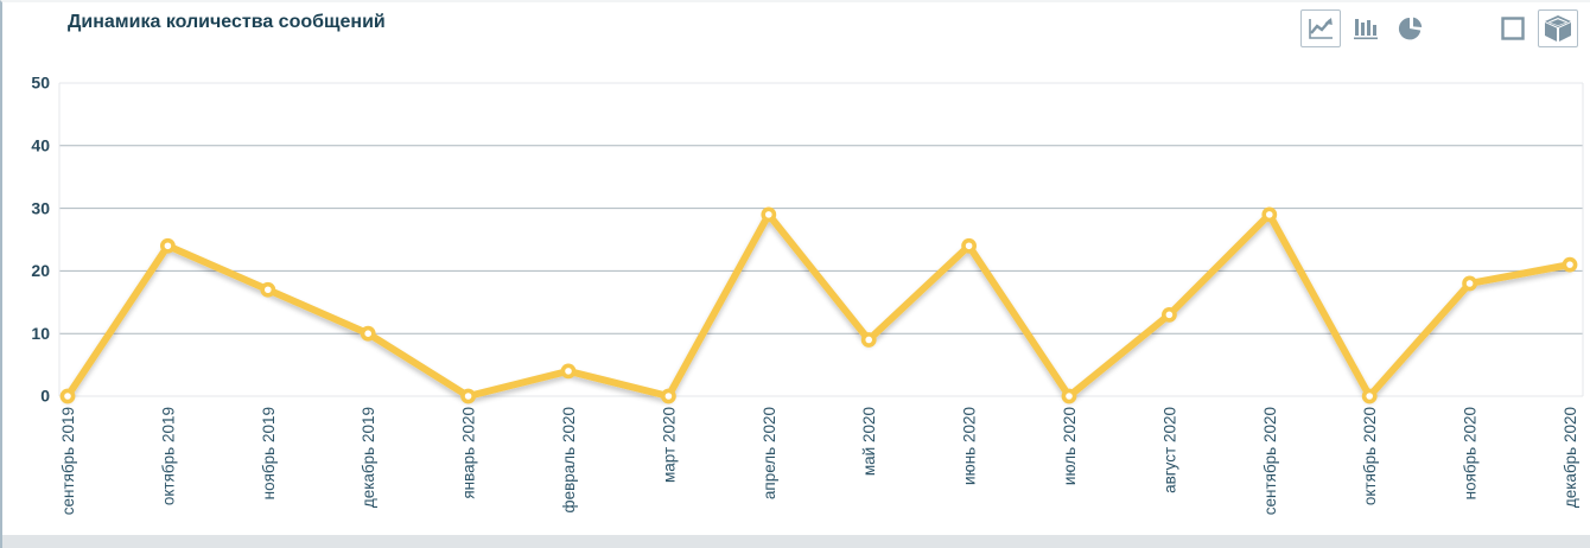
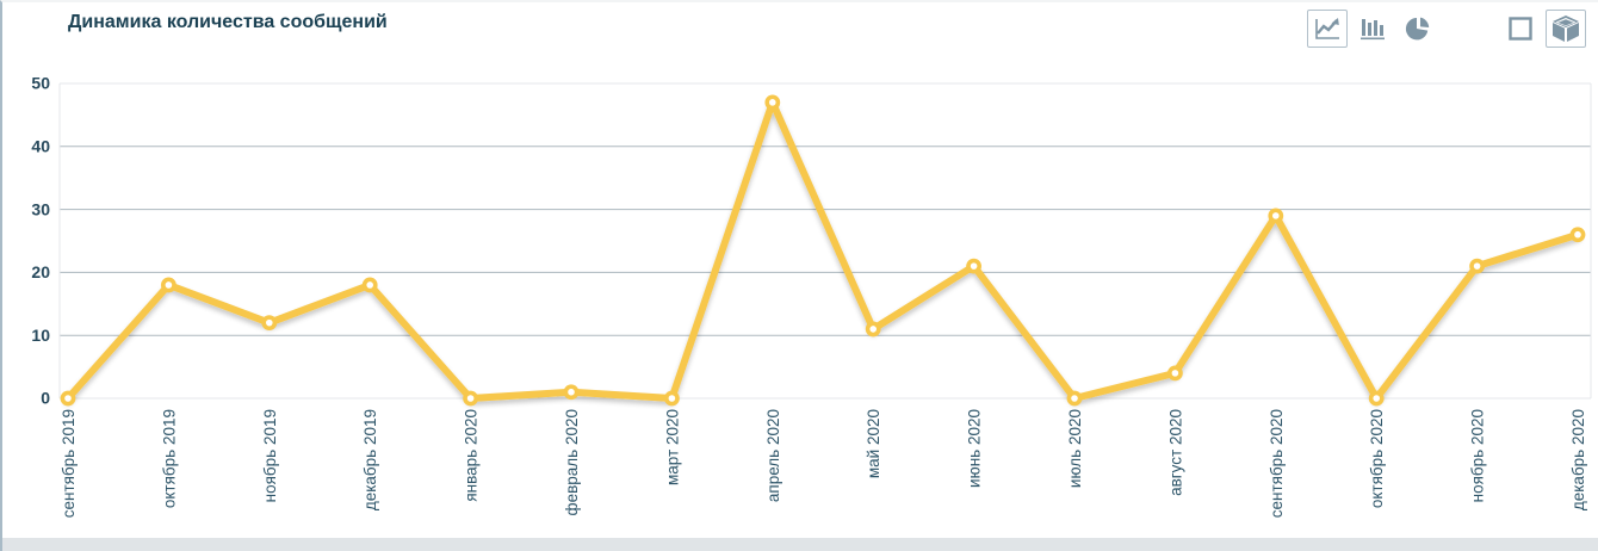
октябрь 2019: 24 -> 18
ноябрь 2019: 17 -> 12
декабрь 2019: 10 -> 18
февраль 2020: 4 -> 1
апрель 2020: 29 -> 47
май 2020: 9 -> 11
июнь 2020: 24 -> 21
август 2020: 13 -> 4
ноябрь 2020: 18 -> 21
декабрь 2020: 21 -> 26
